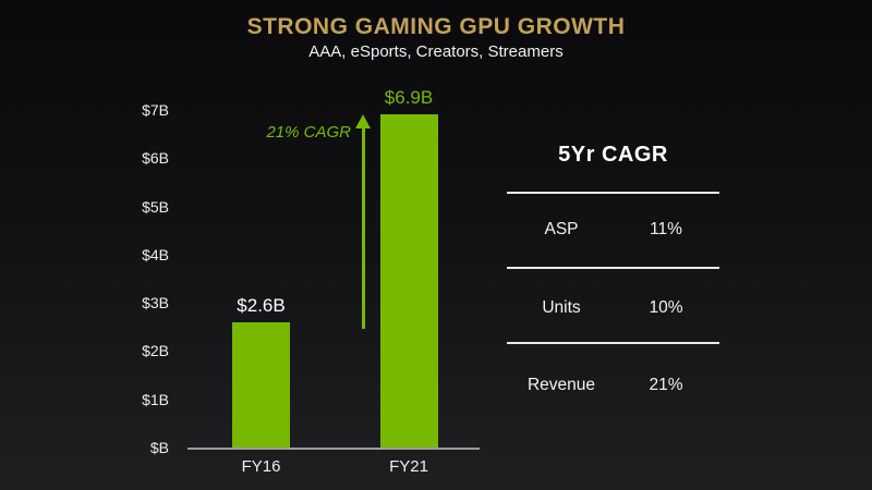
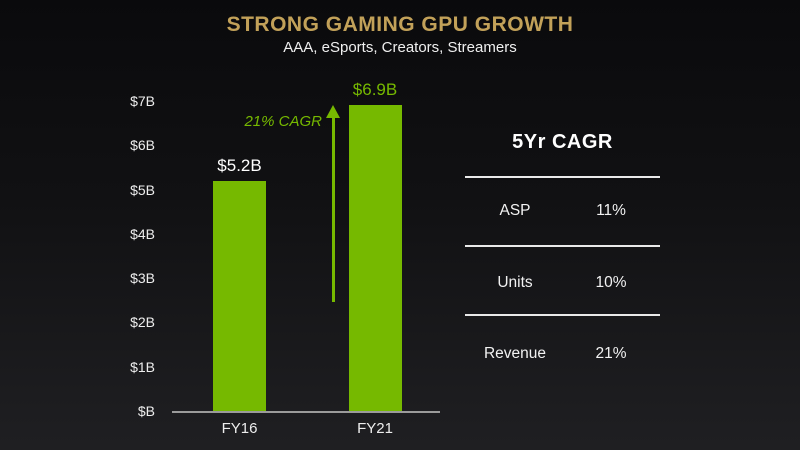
FY16: $2.6B -> $5.2B
